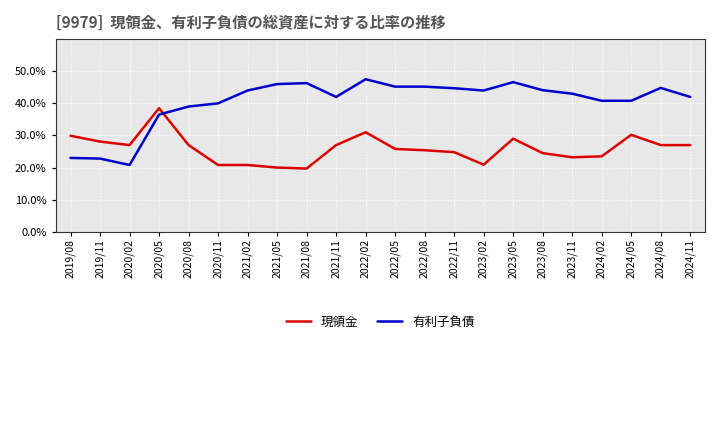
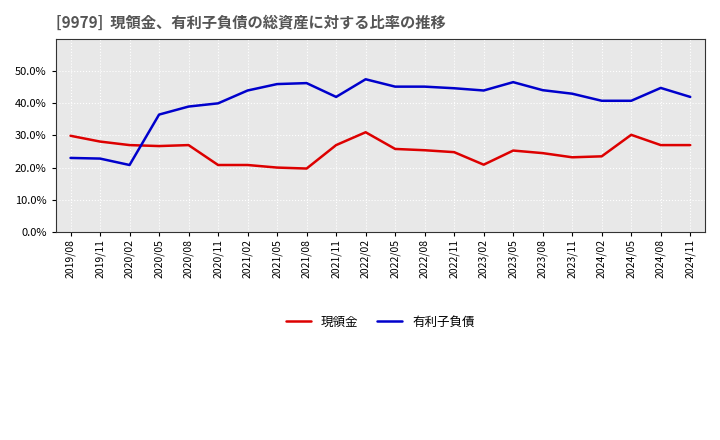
現領金/2020/05: 38.5% -> 26.7%
現領金/2023/05: 29.0% -> 25.3%
